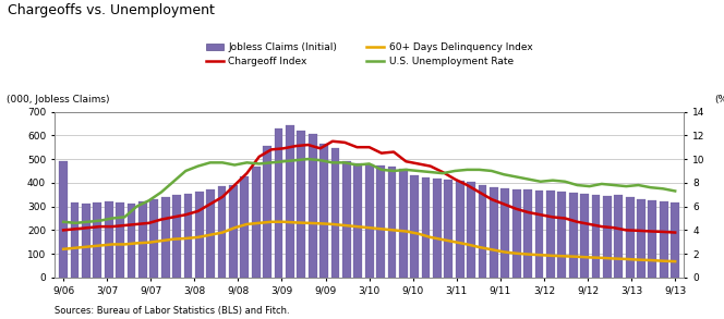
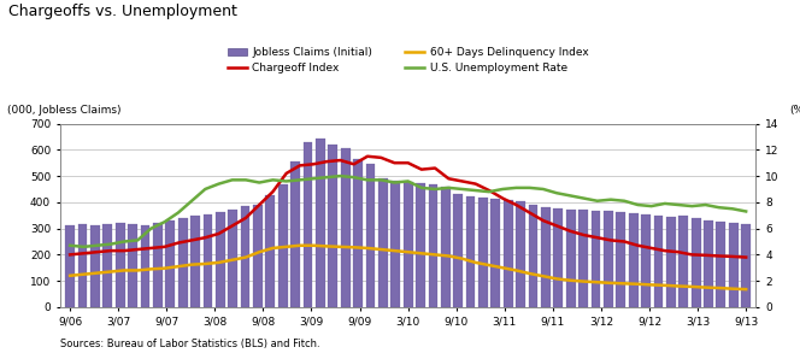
Jobless Claims (Initial)/9/06: 490 -> 310
